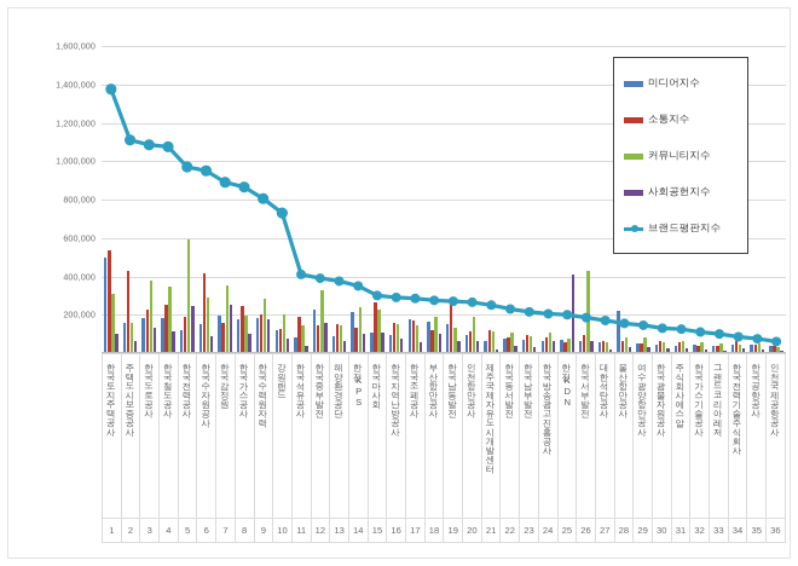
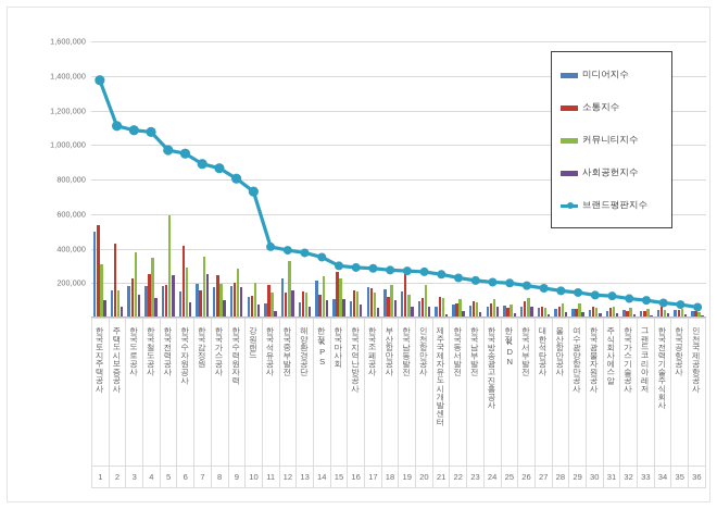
미디어지수/한국전력공사: 120000 -> 180000
사회공헌지수/한전KDN: 410000 -> 20000
커뮤니티지수/한국서부발전: 430000 -> 120000
미디어지수/울산항만공사: 220000 -> 50000
